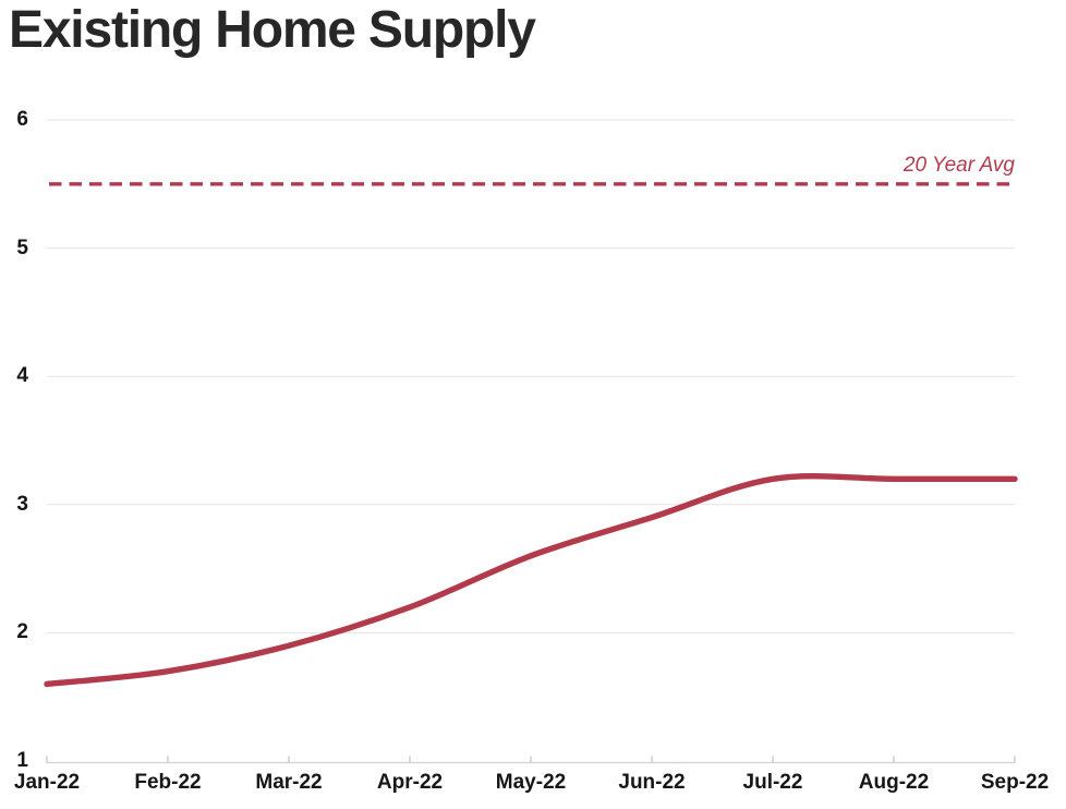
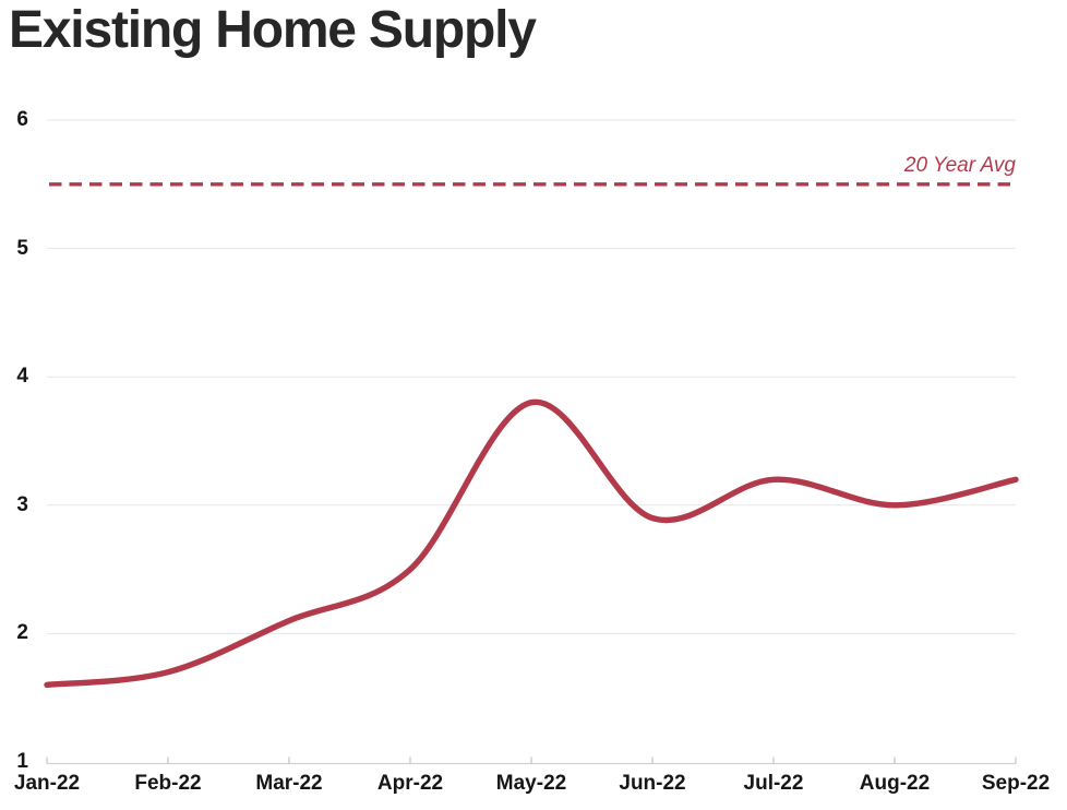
Mar-22: 1.9 -> 2.1
Apr-22: 2.2 -> 2.5
May-22: 2.6 -> 3.8
Aug-22: 3.2 -> 3.0
